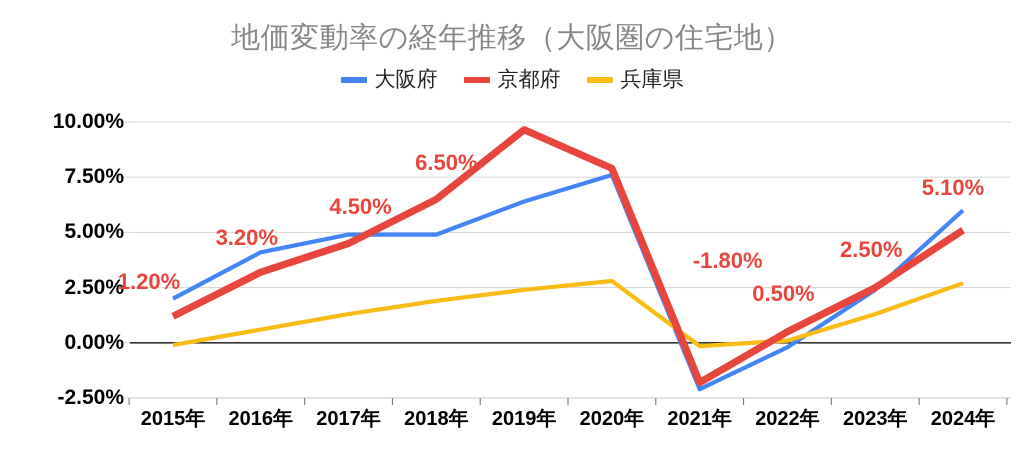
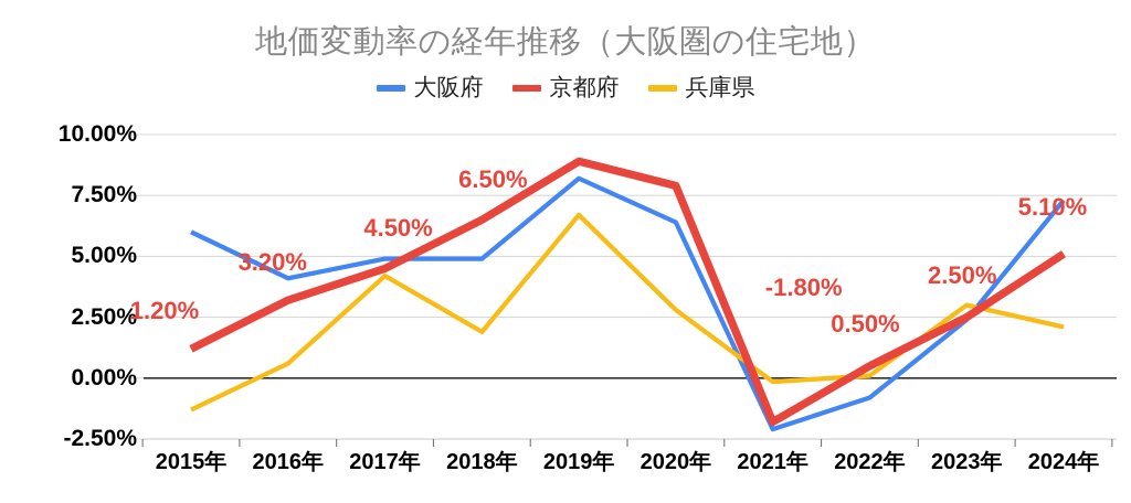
大阪府/2015年: 2.0% -> 6.0%
兵庫県/2015年: -0.1% -> -1.3%
兵庫県/2017年: 1.3% -> 4.2%
大阪府/2019年: 6.4% -> 8.2%
京都府/2019年: 9.7% -> 8.9%
兵庫県/2019年: 2.4% -> 6.7%
大阪府/2020年: 7.6% -> 6.4%
大阪府/2022年: -0.2% -> -0.8%
兵庫県/2023年: 1.3% -> 3.0%
大阪府/2024年: 6.0% -> 7.3%
兵庫県/2024年: 2.7% -> 2.1%
